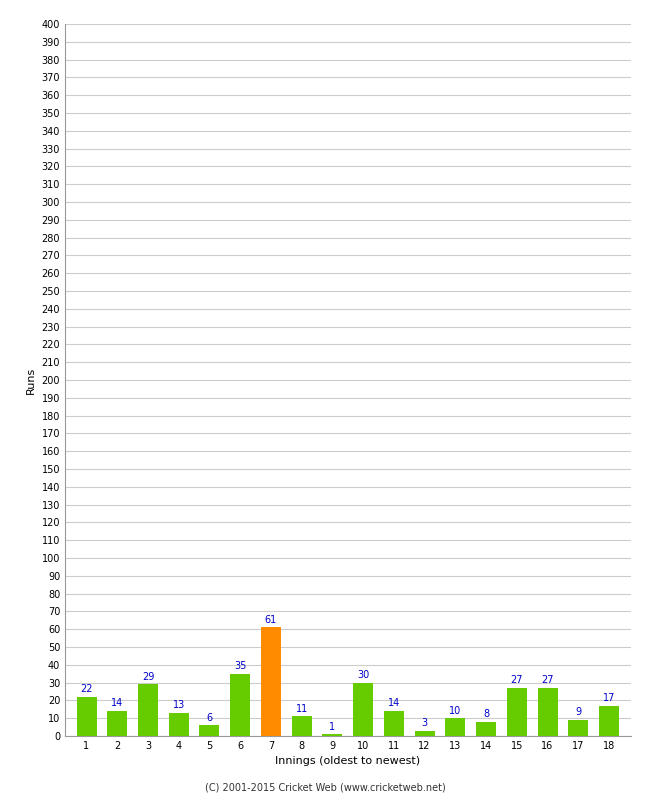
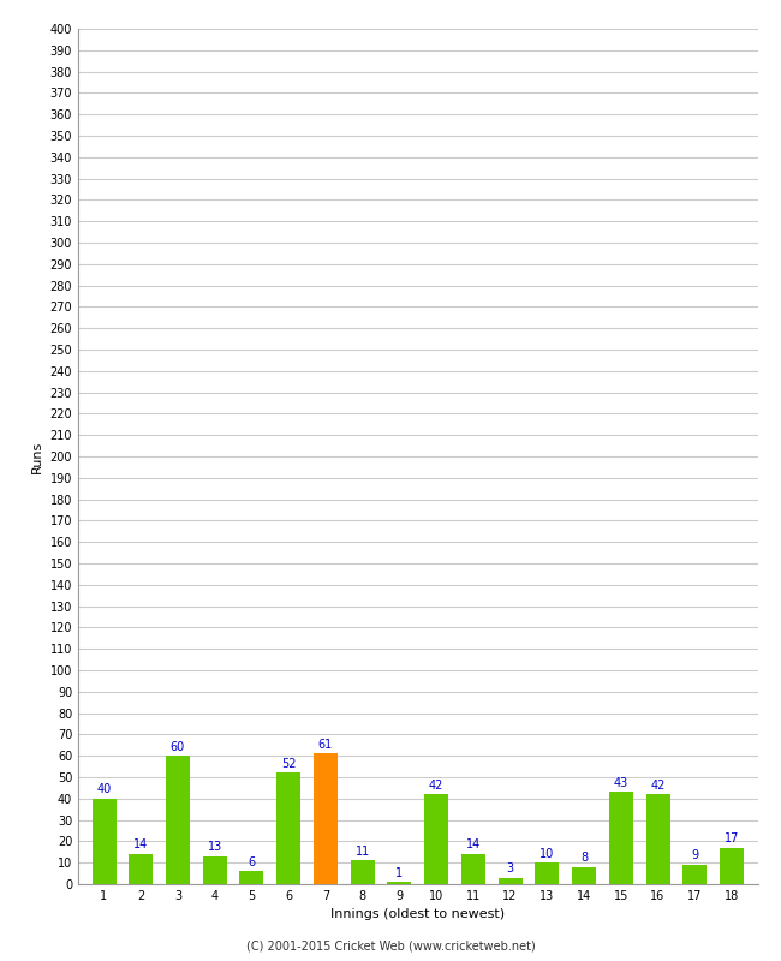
1: 22 -> 40
3: 29 -> 60
6: 35 -> 52
10: 30 -> 42
15: 27 -> 43
16: 27 -> 42
